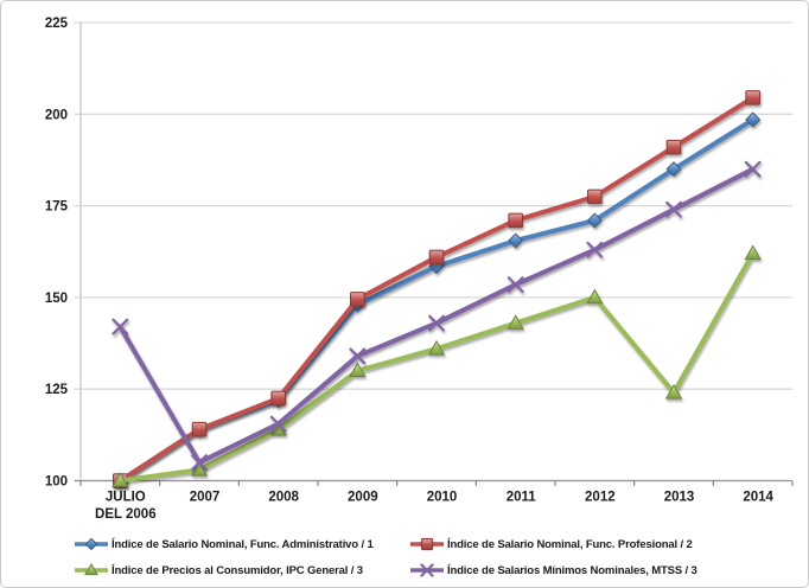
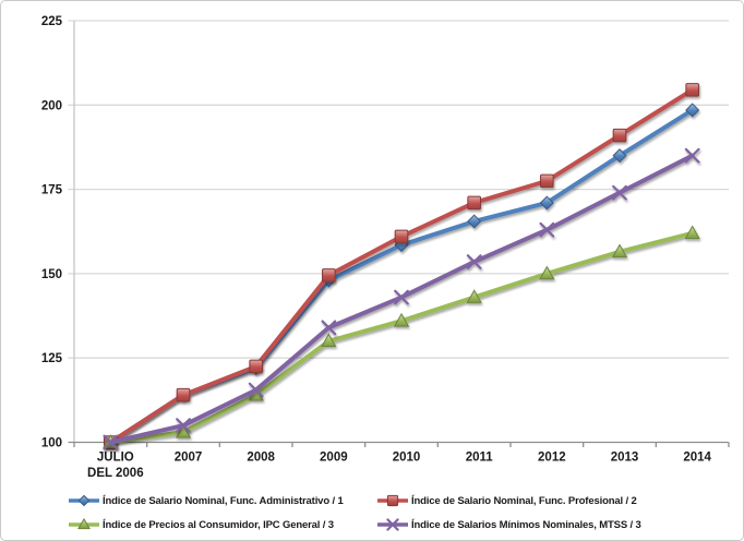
Índice de Salarios Mínimos Nominales, MTSS / 3/JULIO DEL 2006: 142 -> 100
Índice de Precios al Consumidor, IPC General / 3/2013: 124 -> 156
